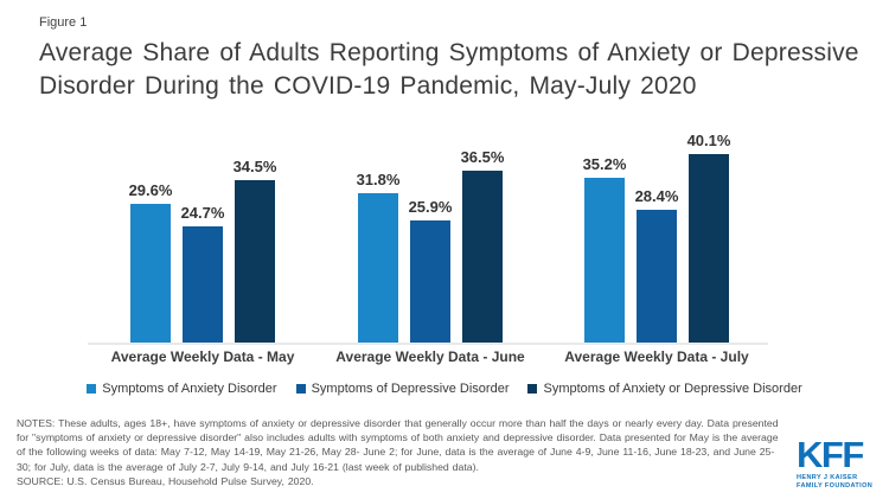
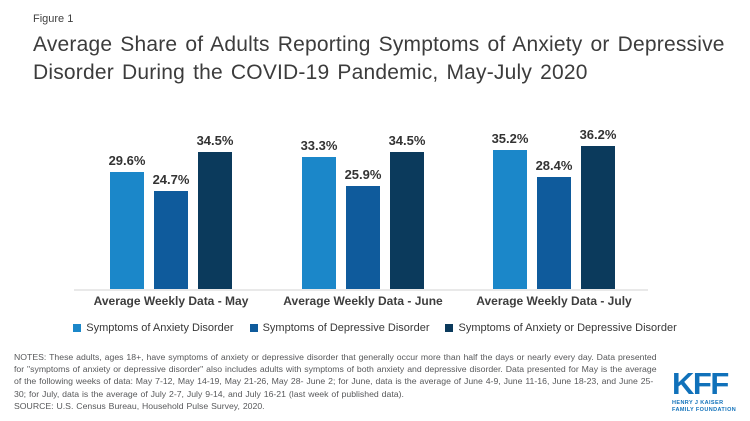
Symptoms of Anxiety Disorder/Average Weekly Data - June: 31.8% -> 33.3%
Symptoms of Anxiety or Depressive Disorder/Average Weekly Data - June: 36.5% -> 34.5%
Symptoms of Anxiety or Depressive Disorder/Average Weekly Data - July: 40.1% -> 36.2%
